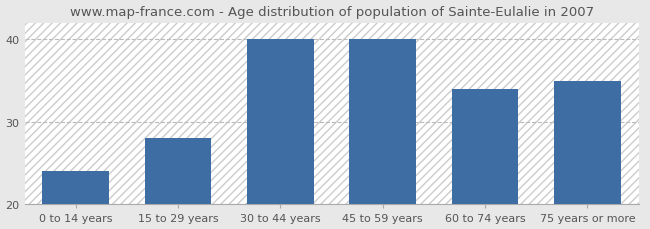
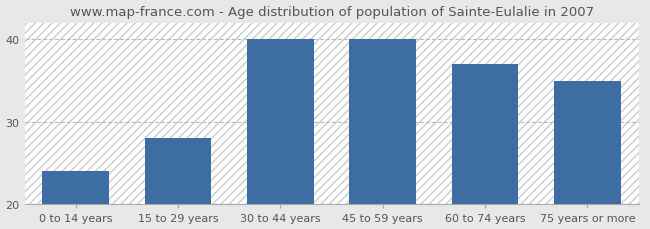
60 to 74 years: 34 -> 37
